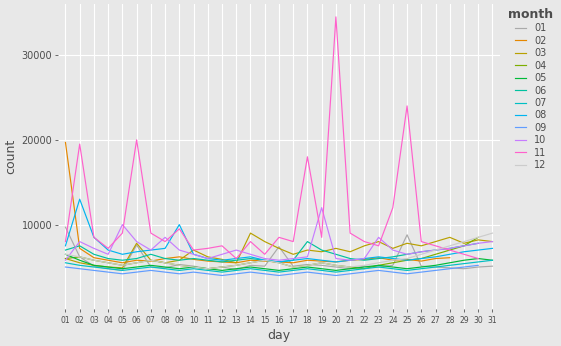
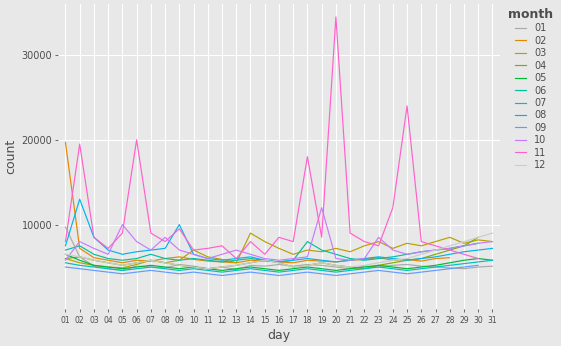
01/06: 7600 -> 5100
03/06: 7800 -> 5300
01/16: 7400 -> 5300
01/25: 8800 -> 5300
